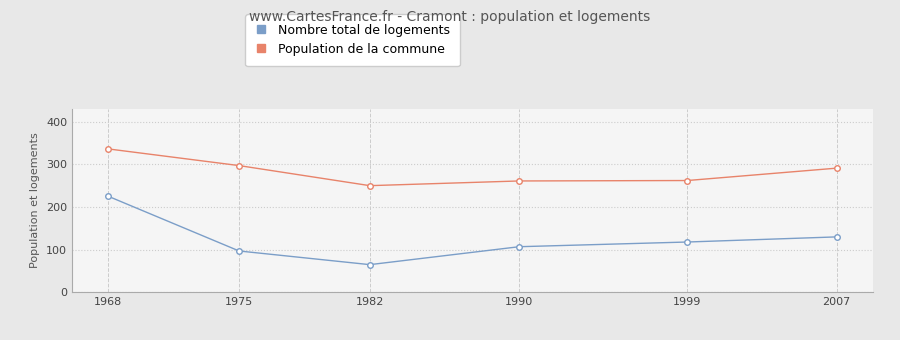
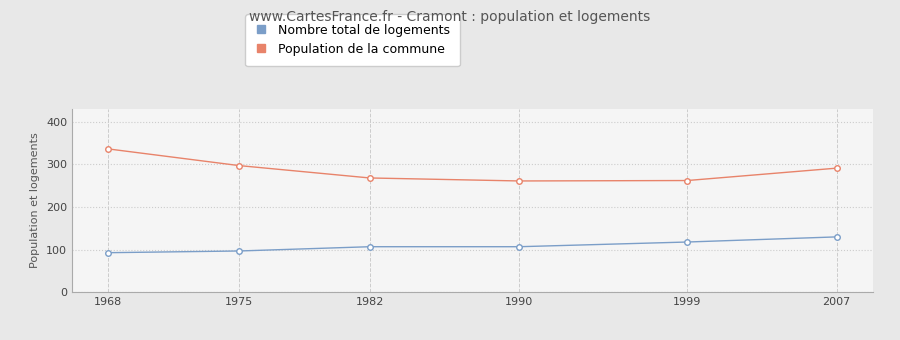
Nombre total de logements/1968: 225 -> 93
Nombre total de logements/1982: 65 -> 107
Population de la commune/1982: 250 -> 268
